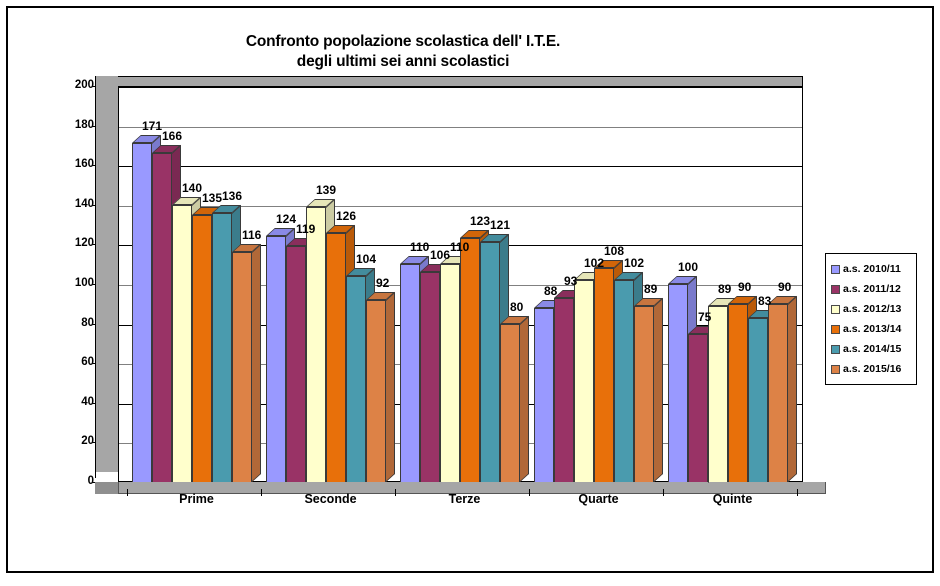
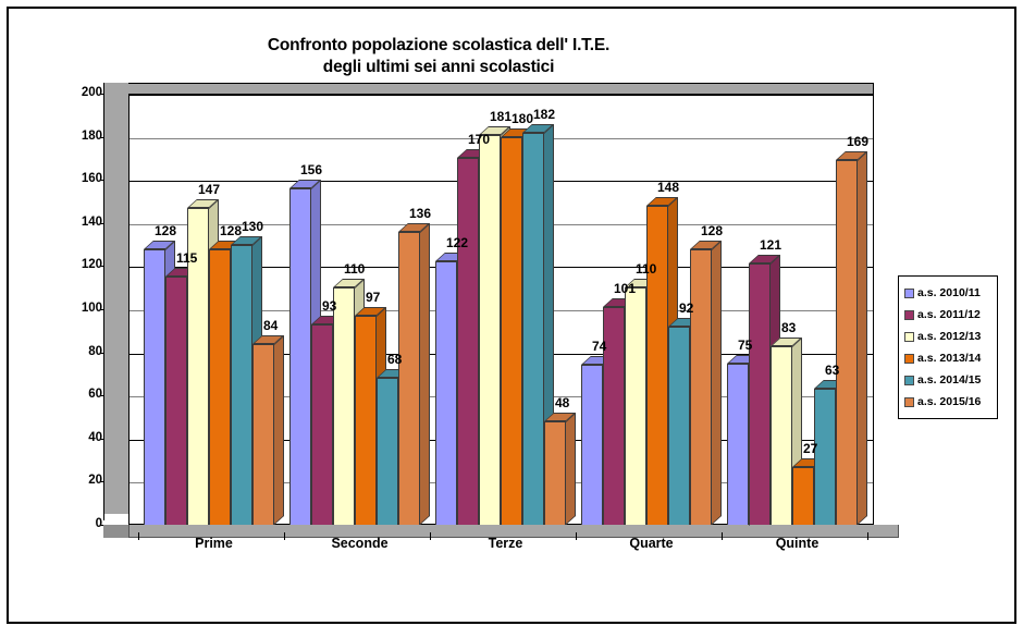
a.s. 2010/11/Prime: 171 -> 128
a.s. 2011/12/Prime: 166 -> 115
a.s. 2012/13/Prime: 140 -> 147
a.s. 2013/14/Prime: 135 -> 128
a.s. 2014/15/Prime: 136 -> 130
a.s. 2015/16/Prime: 116 -> 84
a.s. 2010/11/Seconde: 124 -> 156
a.s. 2011/12/Seconde: 119 -> 93
a.s. 2012/13/Seconde: 139 -> 110
a.s. 2013/14/Seconde: 126 -> 97
a.s. 2014/15/Seconde: 104 -> 68
a.s. 2015/16/Seconde: 92 -> 136
a.s. 2010/11/Terze: 110 -> 122
a.s. 2011/12/Terze: 106 -> 170
a.s. 2012/13/Terze: 110 -> 181
a.s. 2013/14/Terze: 123 -> 180
a.s. 2014/15/Terze: 121 -> 182
a.s. 2015/16/Terze: 80 -> 48
a.s. 2010/11/Quarte: 88 -> 74
a.s. 2011/12/Quarte: 93 -> 101
a.s. 2012/13/Quarte: 102 -> 110
a.s. 2013/14/Quarte: 108 -> 148
a.s. 2014/15/Quarte: 102 -> 92
a.s. 2015/16/Quarte: 89 -> 128
a.s. 2010/11/Quinte: 100 -> 75
a.s. 2011/12/Quinte: 75 -> 121
a.s. 2012/13/Quinte: 89 -> 83
a.s. 2013/14/Quinte: 90 -> 27
a.s. 2014/15/Quinte: 83 -> 63
a.s. 2015/16/Quinte: 90 -> 169
